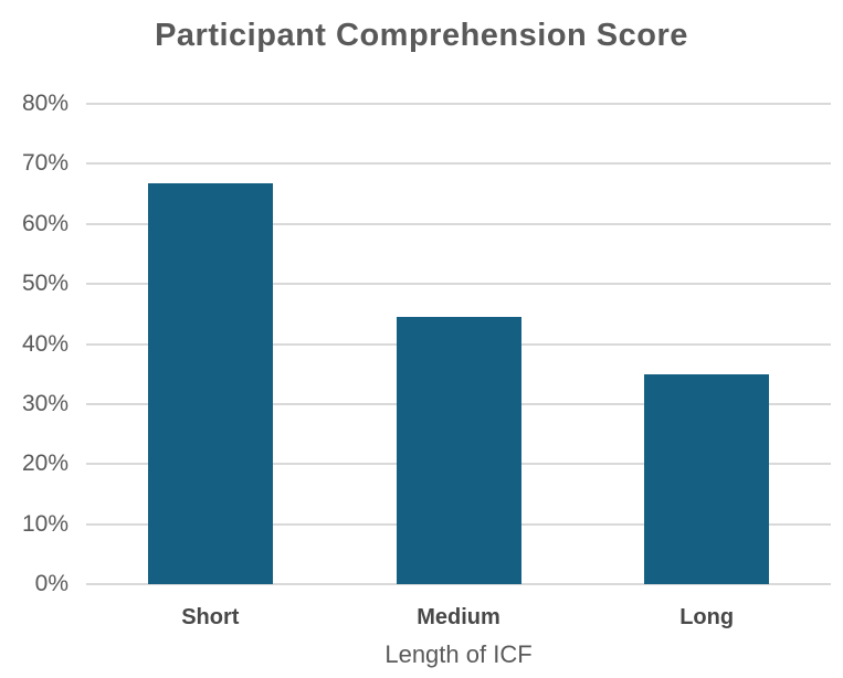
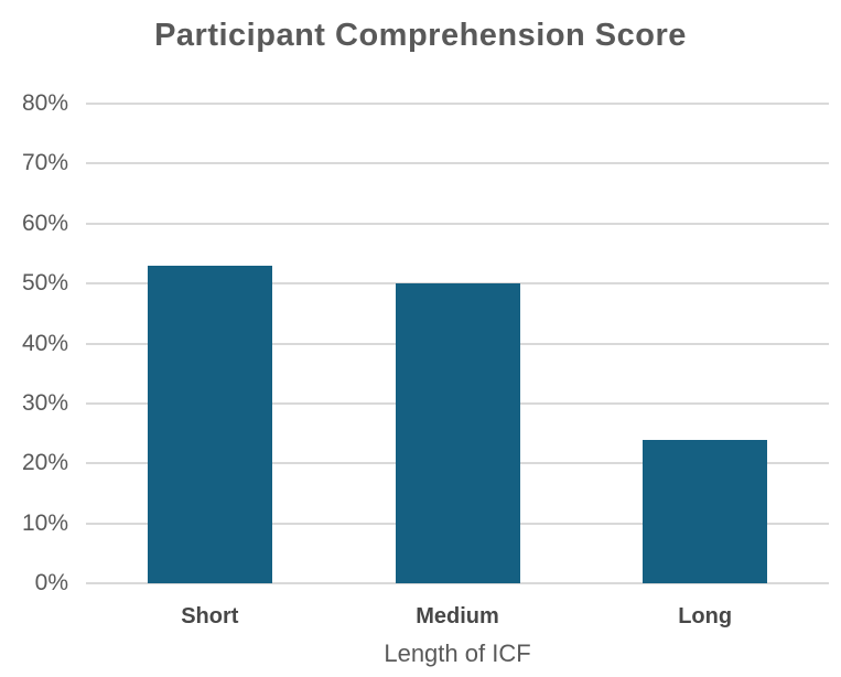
Short: 67% -> 53%
Medium: 44% -> 50%
Long: 35% -> 24%
